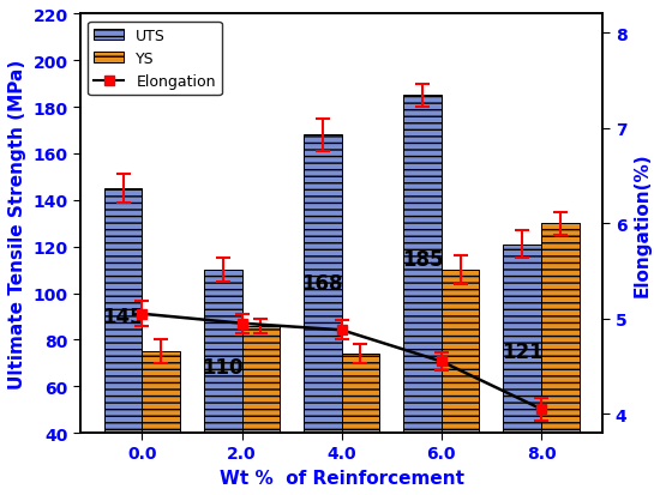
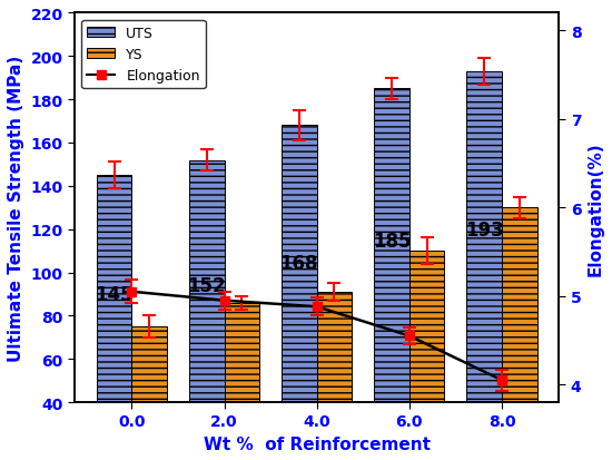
UTS/2.0: 110 -> 152
YS/4.0: 74 -> 91
UTS/8.0: 121 -> 193
